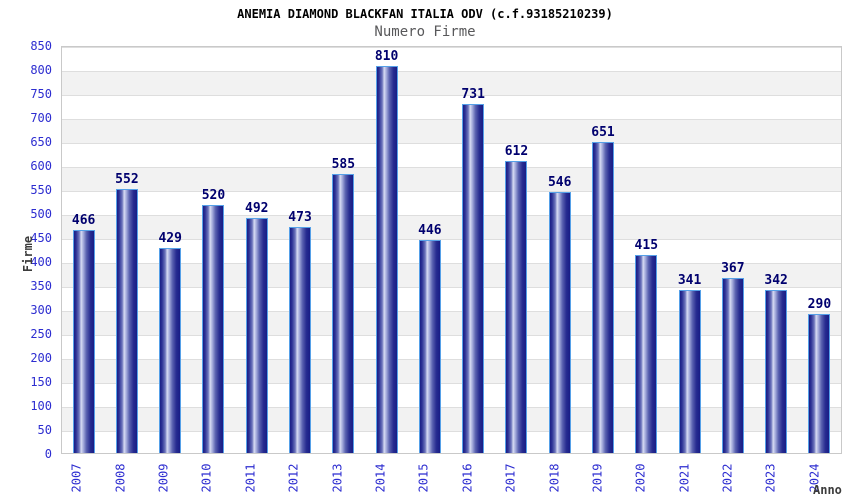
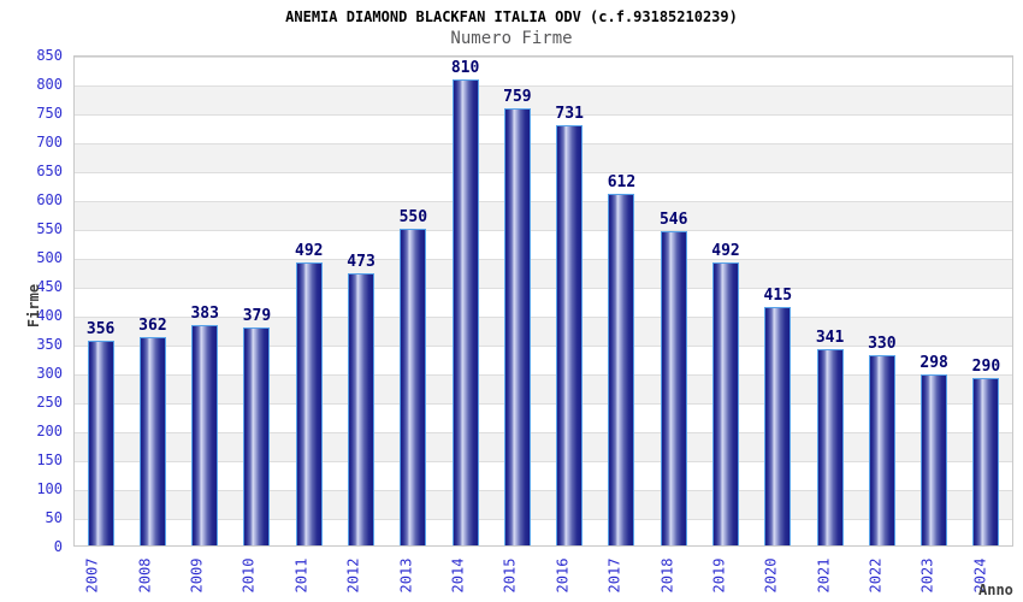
2007: 466 -> 356
2008: 552 -> 362
2009: 429 -> 383
2010: 520 -> 379
2013: 585 -> 550
2015: 446 -> 759
2019: 651 -> 492
2022: 367 -> 330
2023: 342 -> 298
